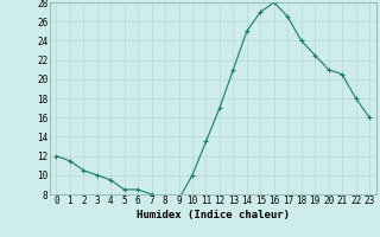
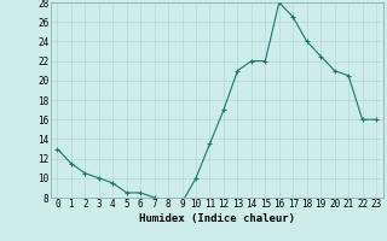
0: 12.0 -> 13.0
14: 25.0 -> 22.0
15: 27.0 -> 22.0
22: 18.0 -> 16.0
